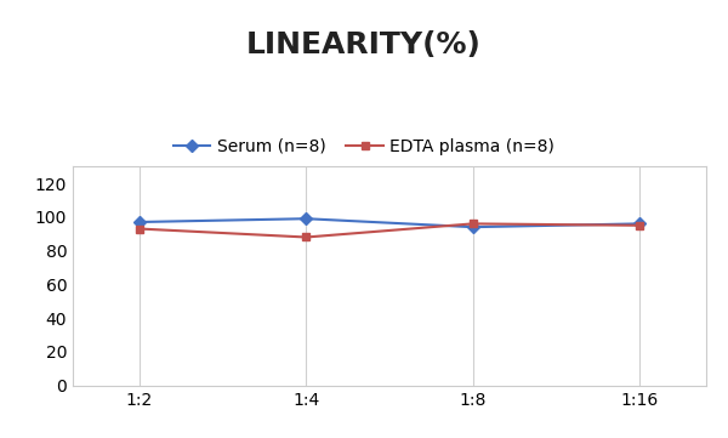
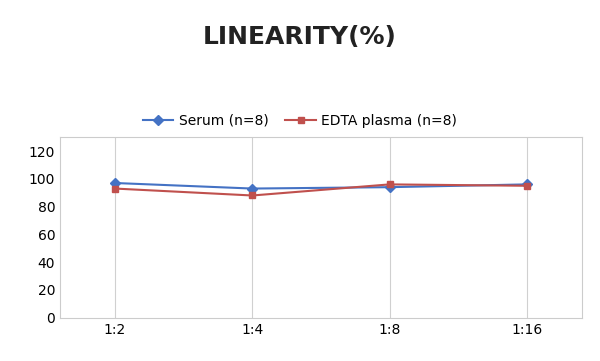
Serum (n=8)/1:4: 99 -> 93
